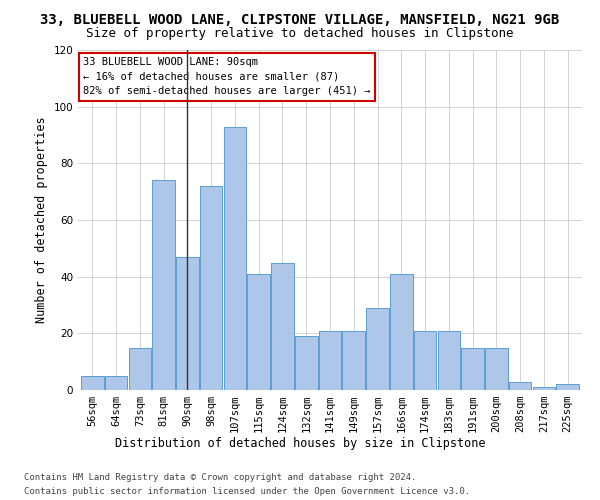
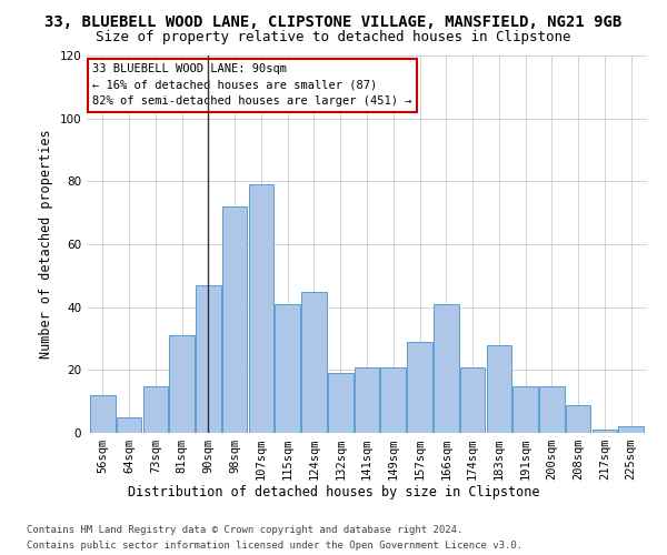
56sqm: 5 -> 12
81sqm: 74 -> 31
107sqm: 93 -> 79
183sqm: 21 -> 28
208sqm: 3 -> 9
